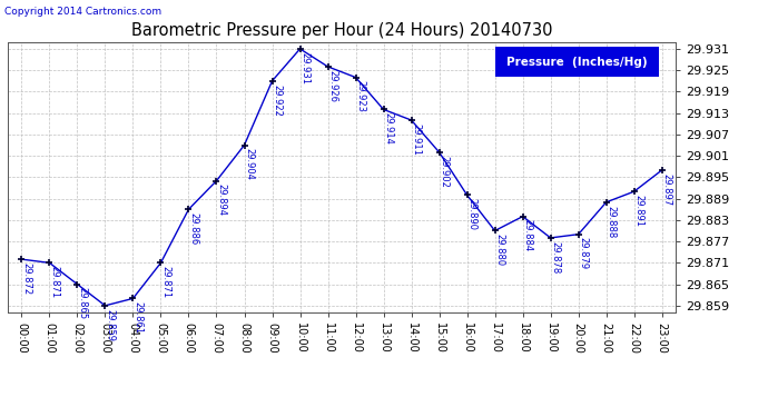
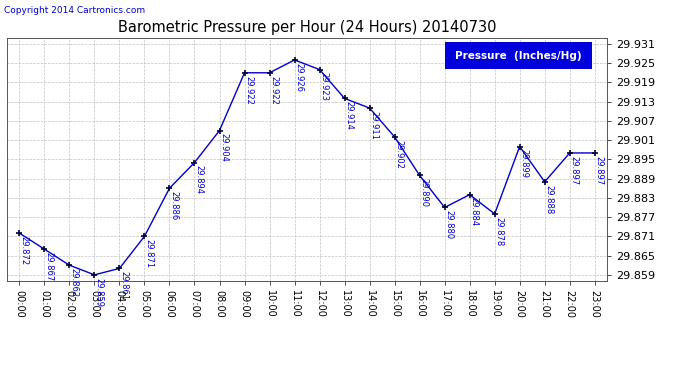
01:00: 29.871 -> 29.867
02:00: 29.865 -> 29.862
10:00: 29.931 -> 29.922
20:00: 29.879 -> 29.899
22:00: 29.891 -> 29.897
